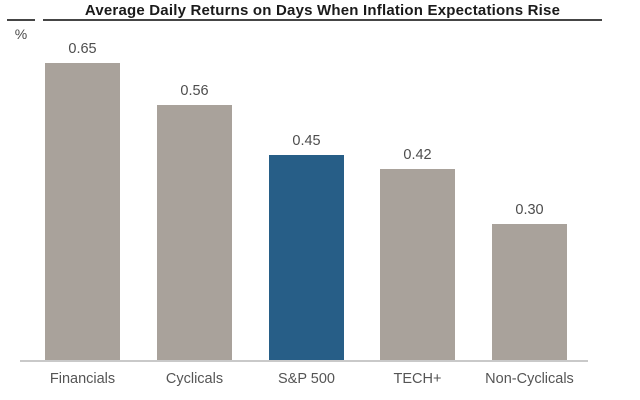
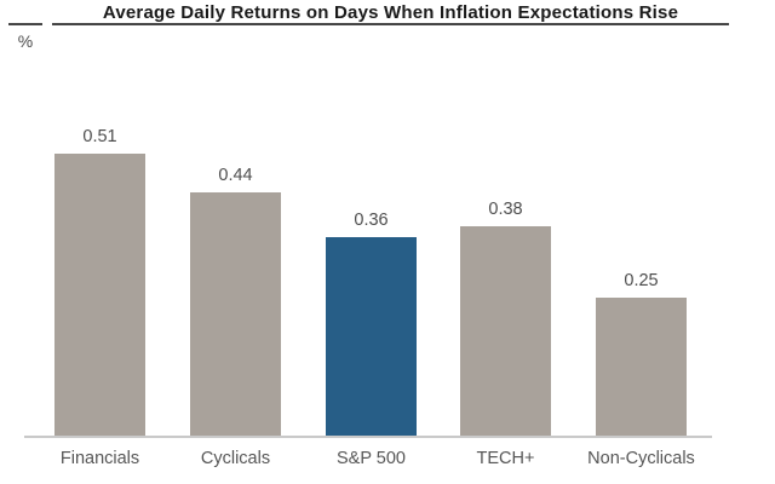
Financials: 0.65 -> 0.51
Cyclicals: 0.56 -> 0.44
S&P 500: 0.45 -> 0.36
TECH+: 0.42 -> 0.38
Non-Cyclicals: 0.30 -> 0.25
